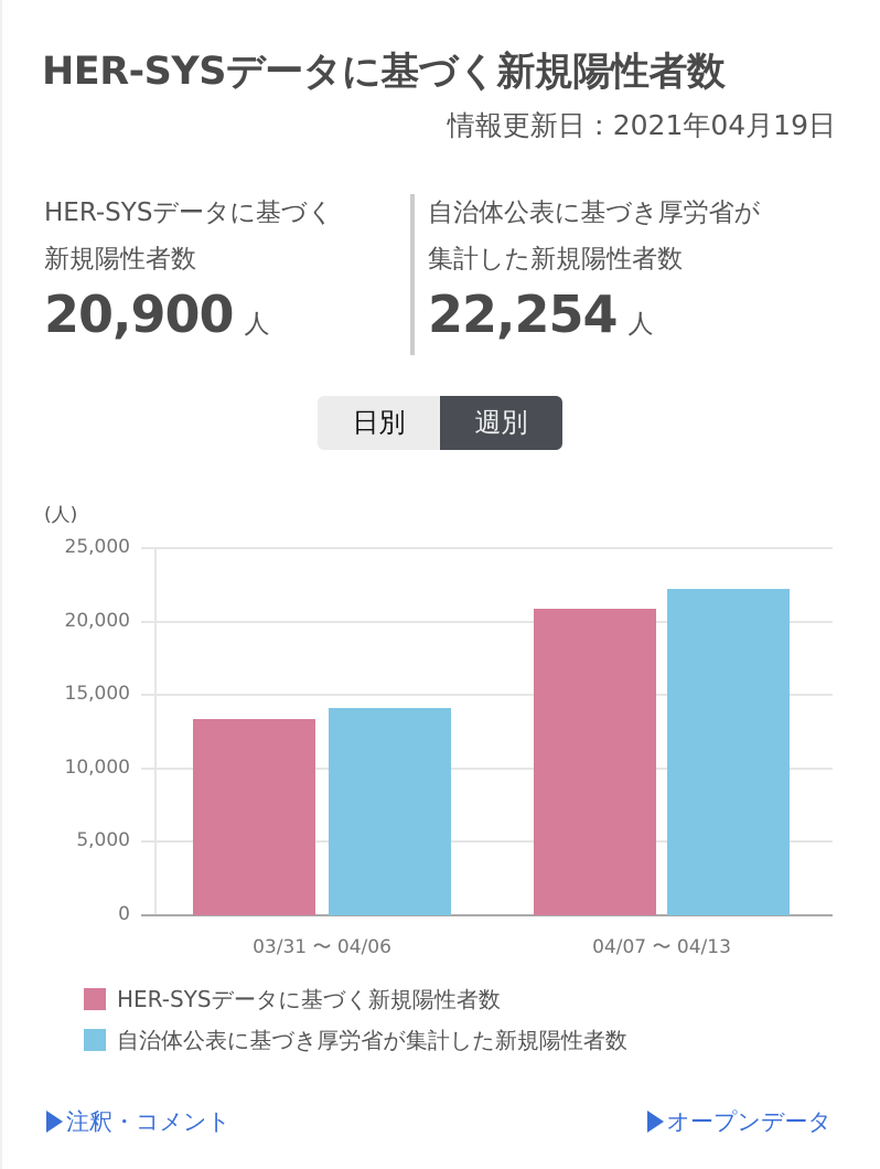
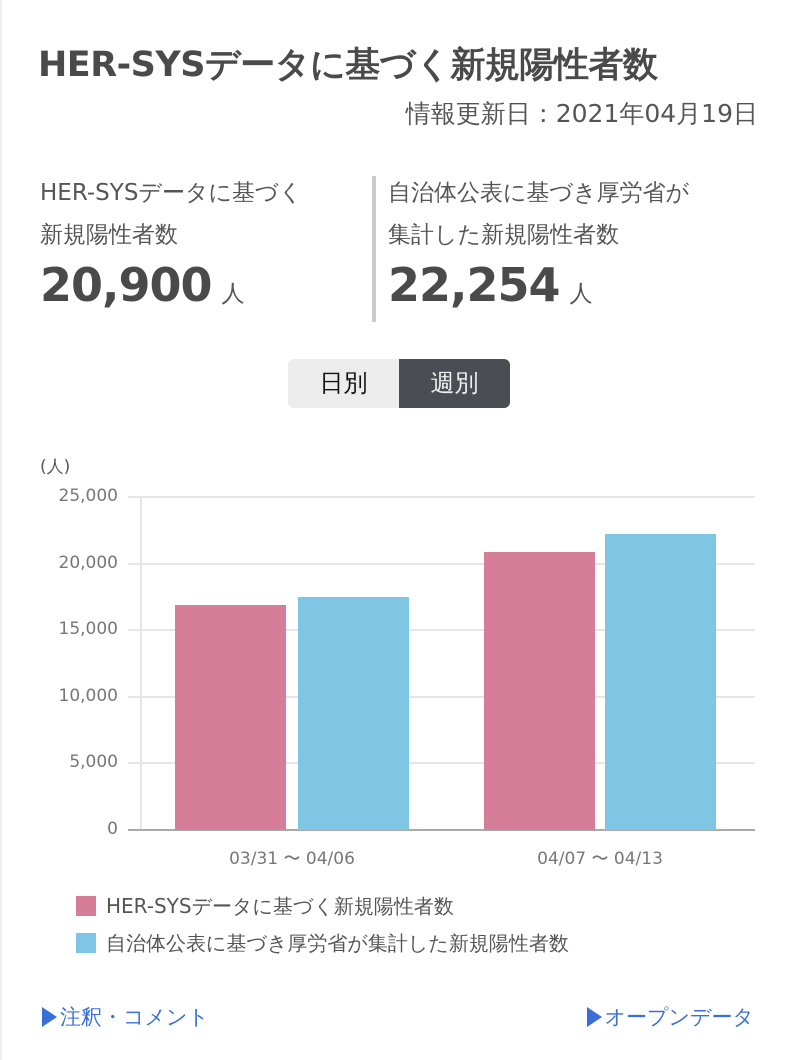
HER-SYSデータに基づく新規陽性者数/03/31 〜 04/06: 13400 -> 16900
自治体公表に基づき厚労省が集計した新規陽性者数/03/31 〜 04/06: 14100 -> 17500
